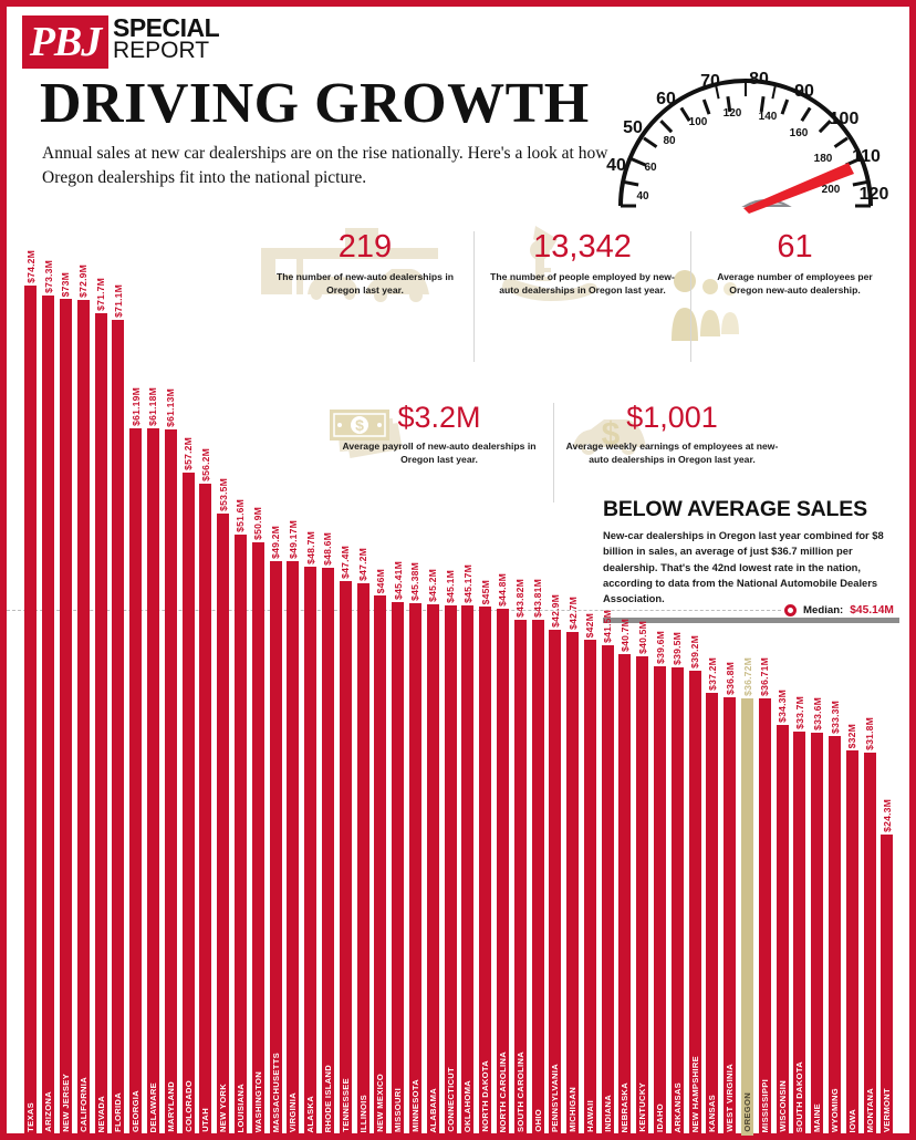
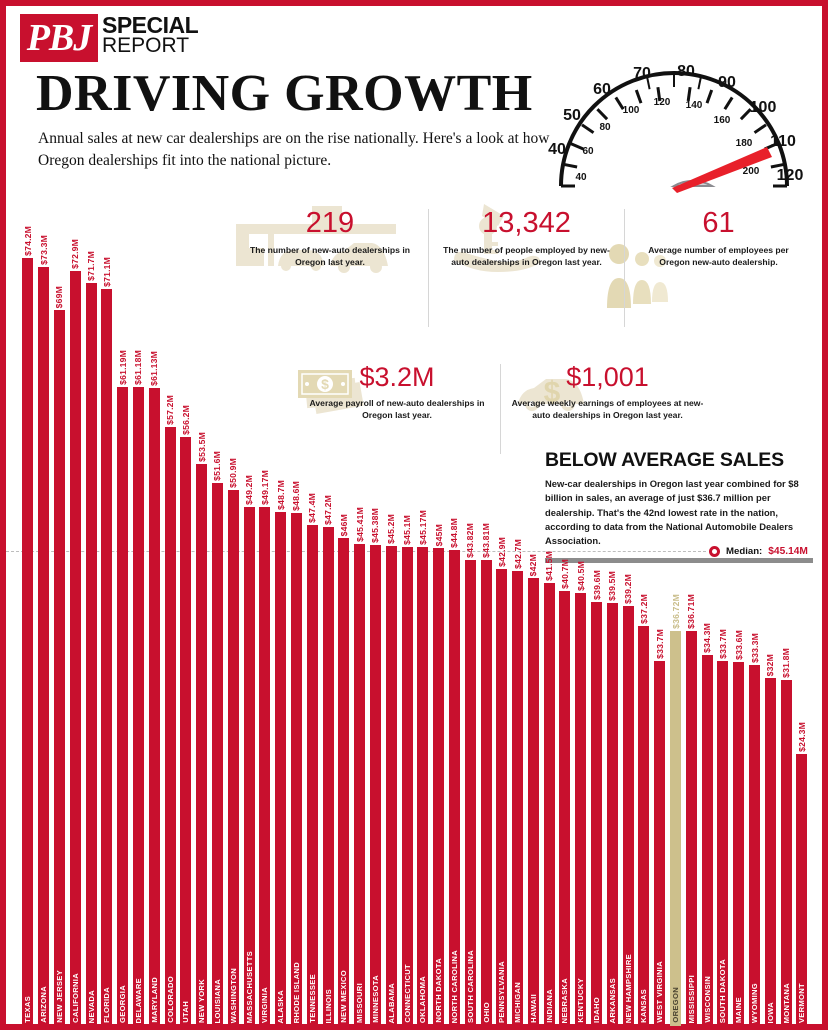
NEW JERSEY: $73M -> $69M
WEST VIRGINIA: $36.8M -> $33.7M
